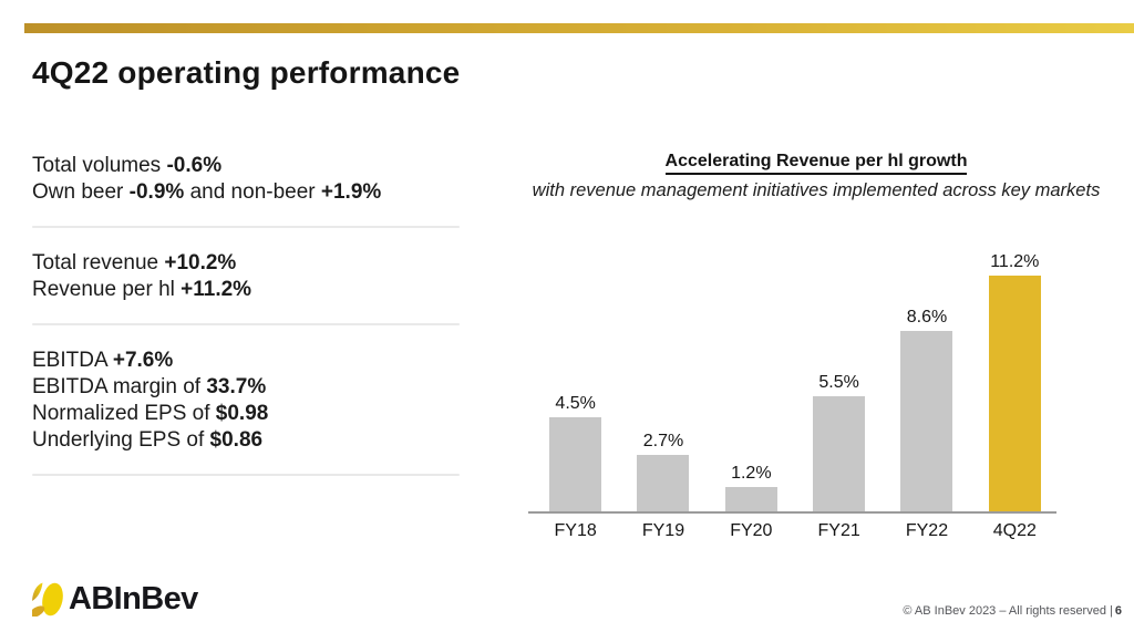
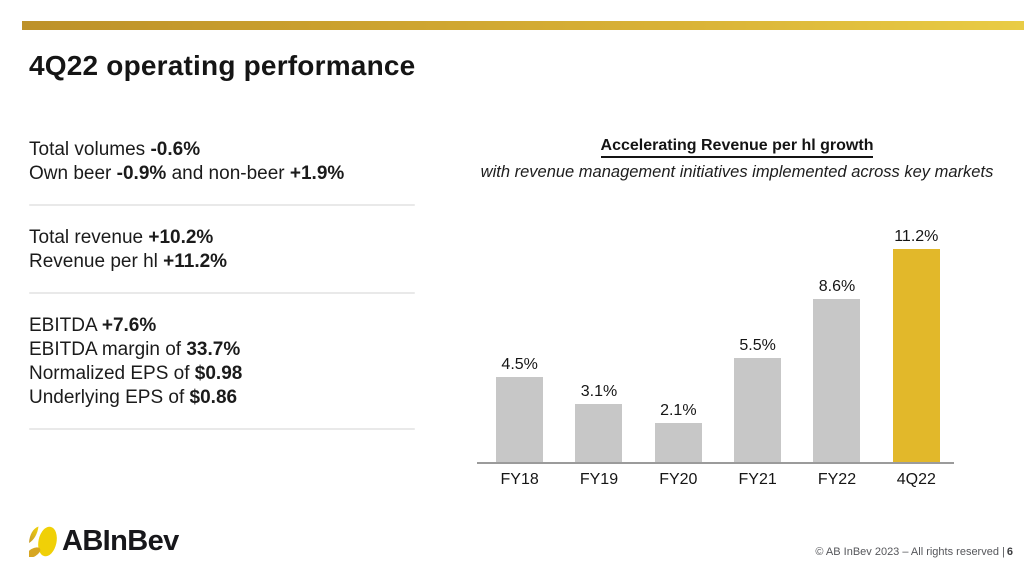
FY19: 2.7% -> 3.1%
FY20: 1.2% -> 2.1%
